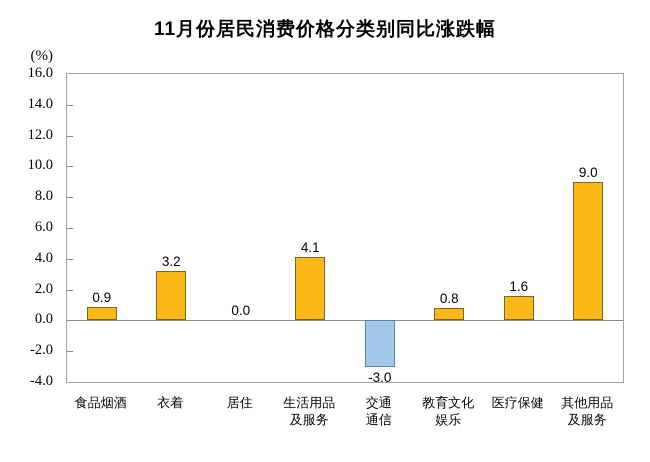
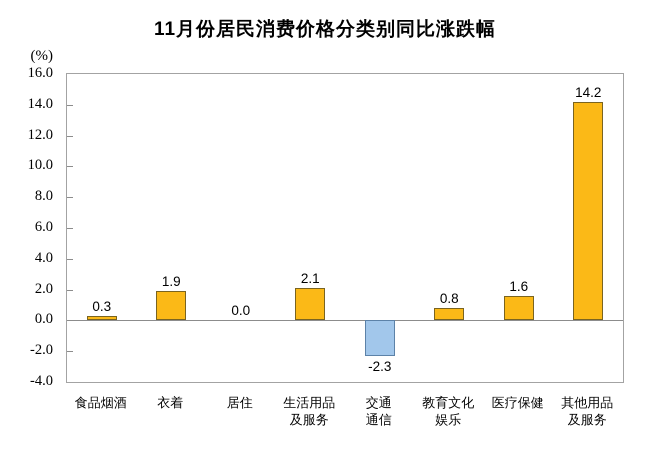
食品烟酒: 0.9 -> 0.3
衣着: 3.2 -> 1.9
生活用品 及服务: 4.1 -> 2.1
交通 通信: -3.0 -> -2.3
其他用品 及服务: 9.0 -> 14.2
